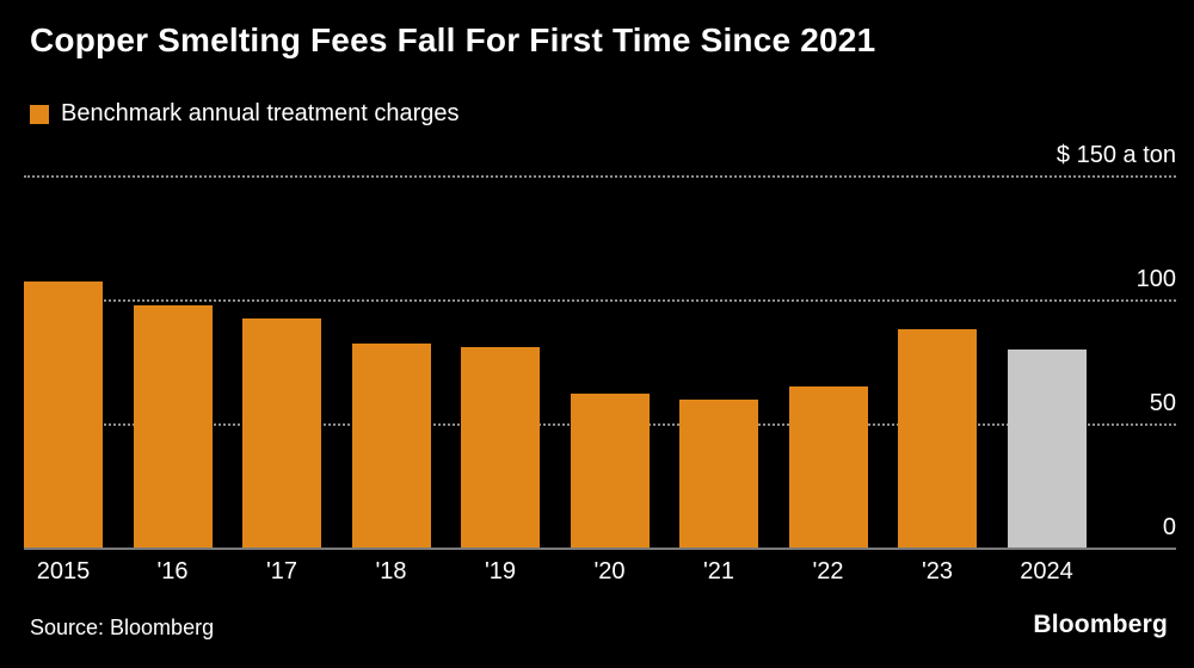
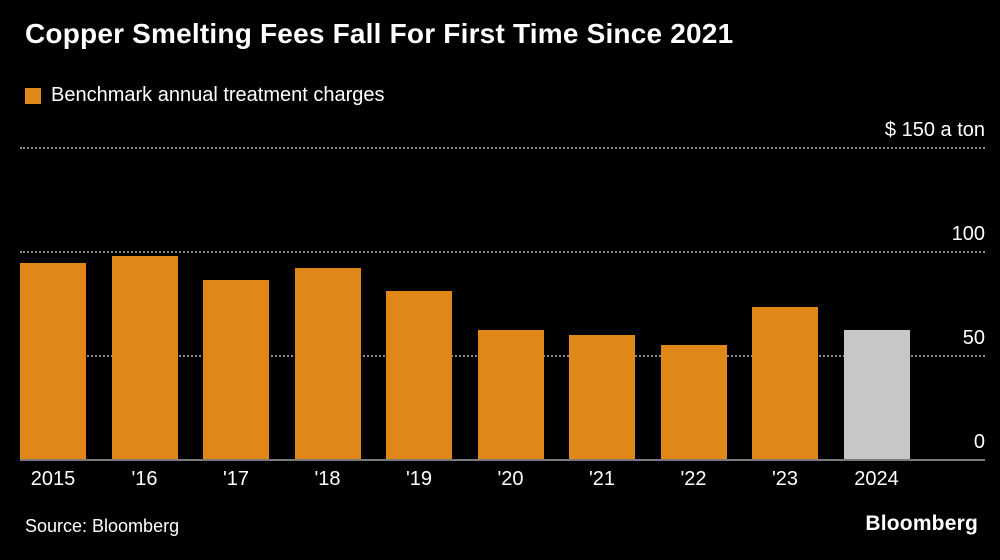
2015: 107 -> 94
'17: 92 -> 86
'18: 82 -> 92
'22: 65 -> 55
'23: 88 -> 73
2024: 80 -> 62
